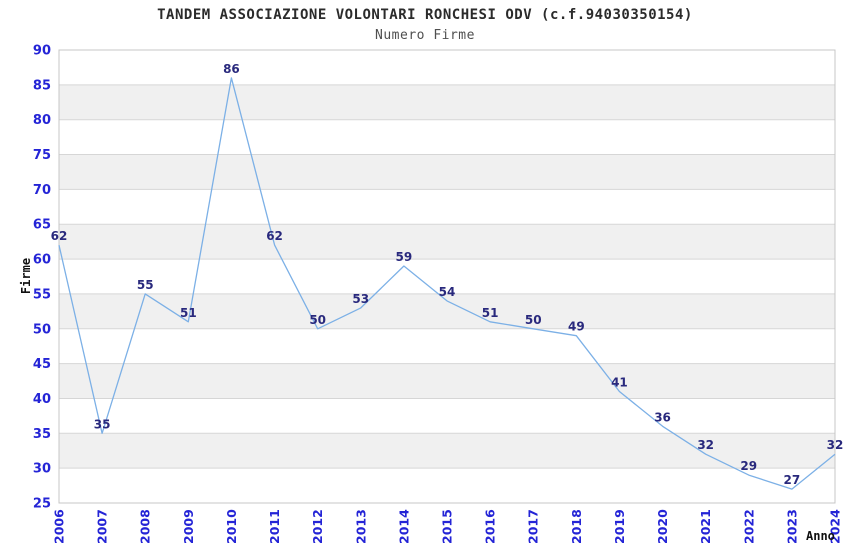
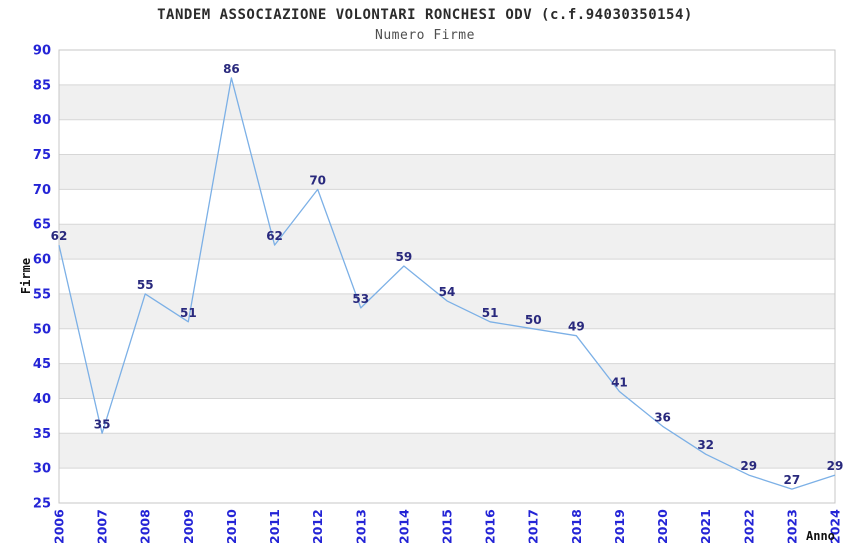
2012: 50 -> 70
2024: 32 -> 29
